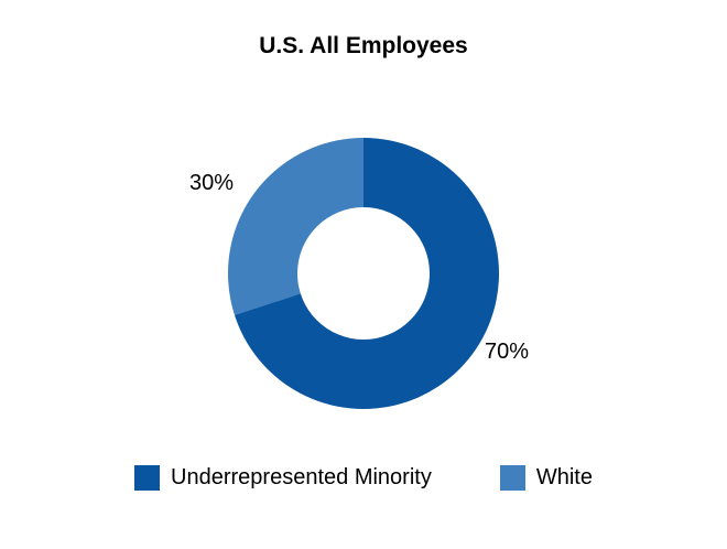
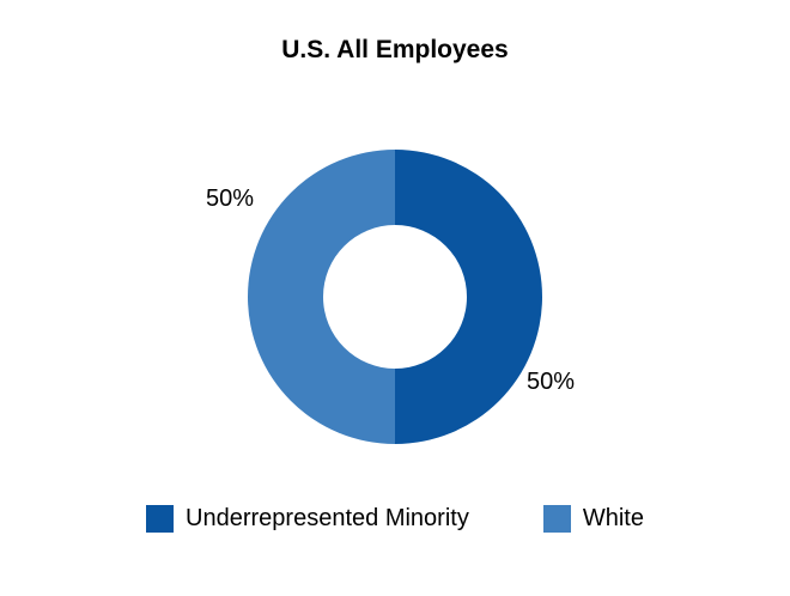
Underrepresented Minority: 70% -> 50%
White: 30% -> 50%
